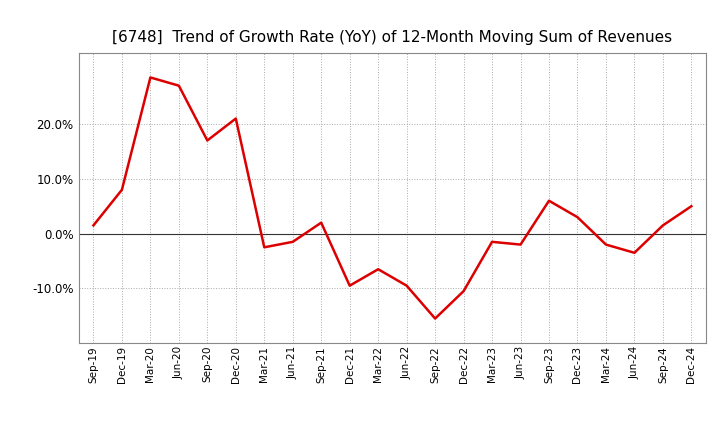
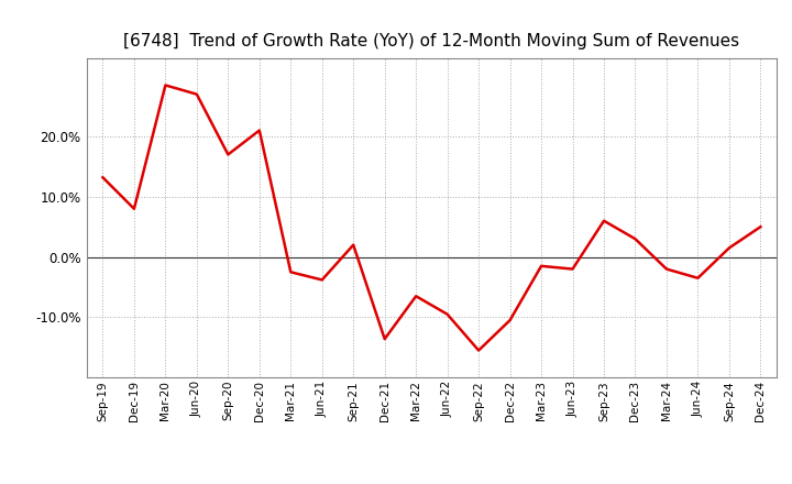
Sep-19: 1.5% -> 13.2%
Jun-21: -1.5% -> -3.8%
Dec-21: -9.5% -> -13.6%
